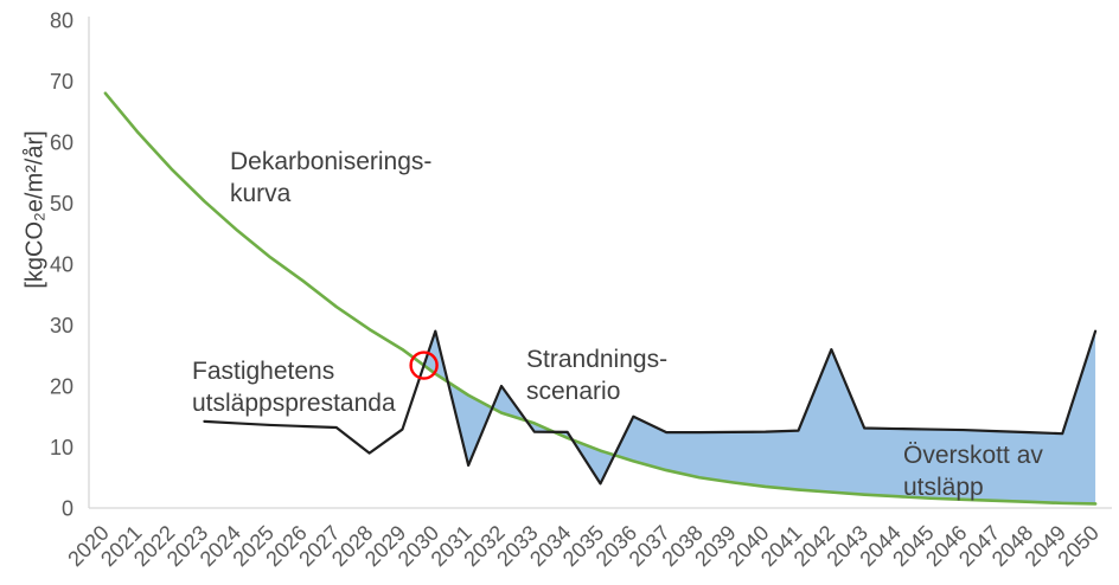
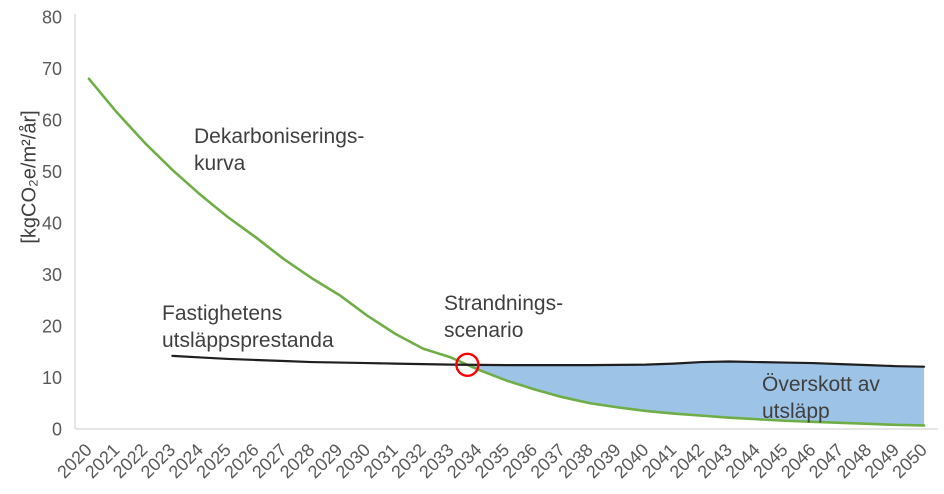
Fastighetens utsläppsprestanda/2028: 9 -> 13
Fastighetens utsläppsprestanda/2030: 29 -> 13
Fastighetens utsläppsprestanda/2031: 7 -> 13
Fastighetens utsläppsprestanda/2032: 20 -> 13
Fastighetens utsläppsprestanda/2035: 4 -> 12
Fastighetens utsläppsprestanda/2036: 15 -> 12
Fastighetens utsläppsprestanda/2042: 26 -> 13
Fastighetens utsläppsprestanda/2050: 29 -> 12
